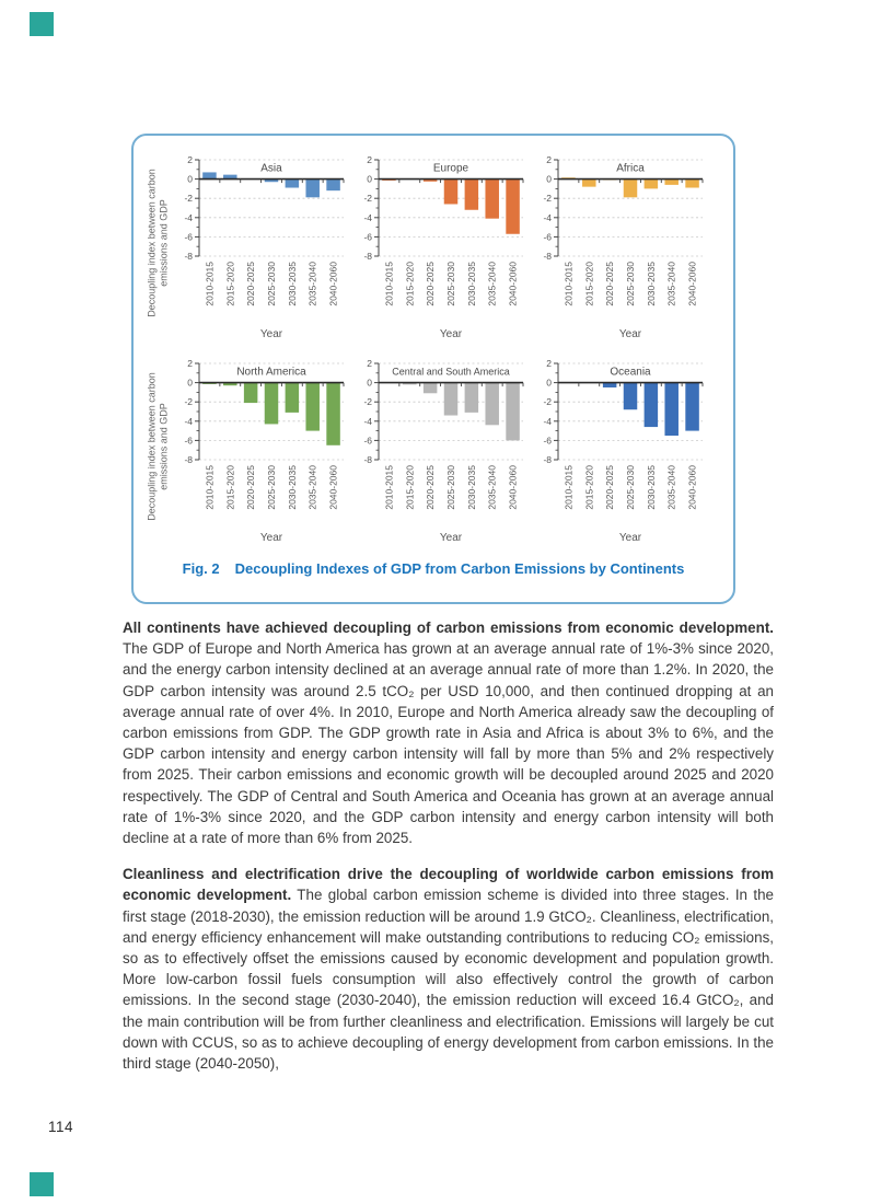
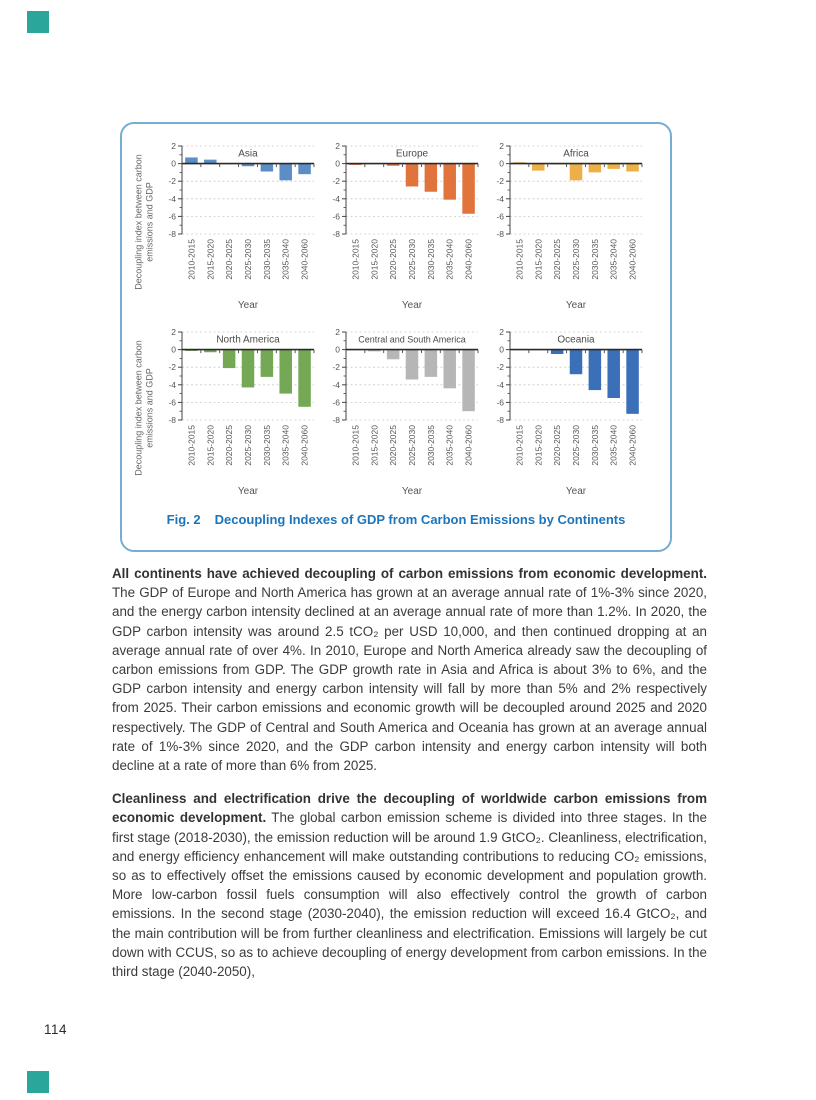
Central and South America/2040-2060: -6 -> -7
Oceania/2040-2060: -5 -> -7
